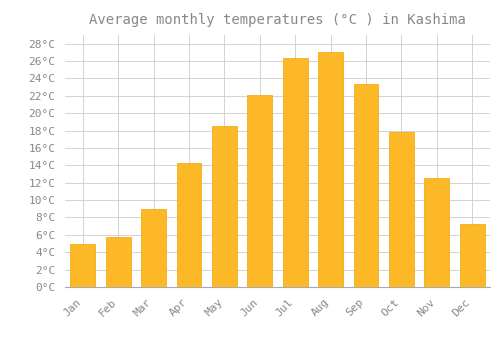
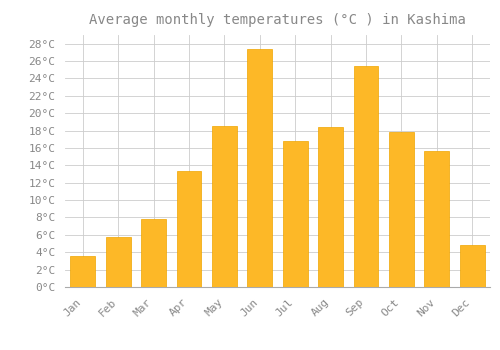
Jan: 5.0°C -> 3.6°C
Mar: 9.0°C -> 7.8°C
Apr: 14.3°C -> 13.4°C
Jun: 22.1°C -> 27.4°C
Jul: 26.3°C -> 16.8°C
Aug: 27.1°C -> 18.4°C
Sep: 23.4°C -> 25.4°C
Nov: 12.5°C -> 15.6°C
Dec: 7.2°C -> 4.8°C
